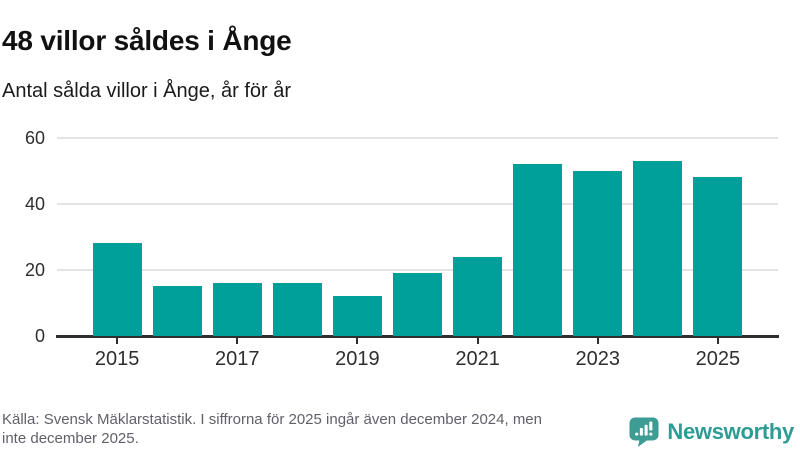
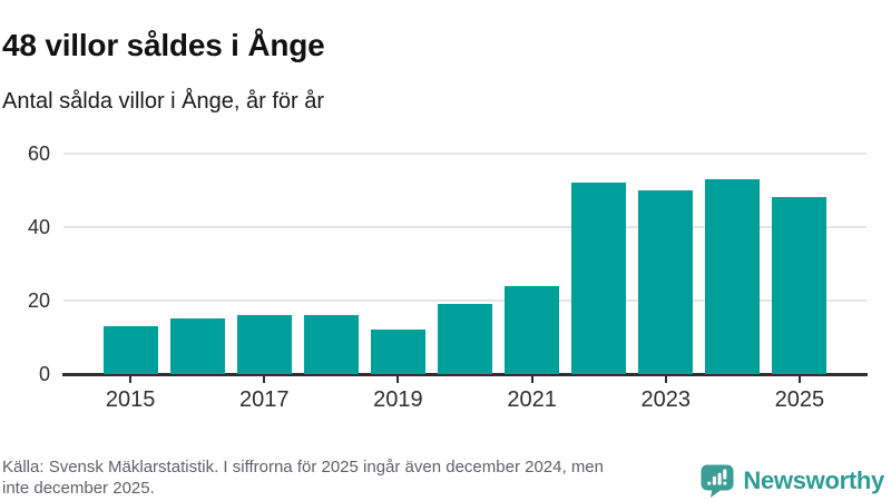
2015: 28 -> 13
